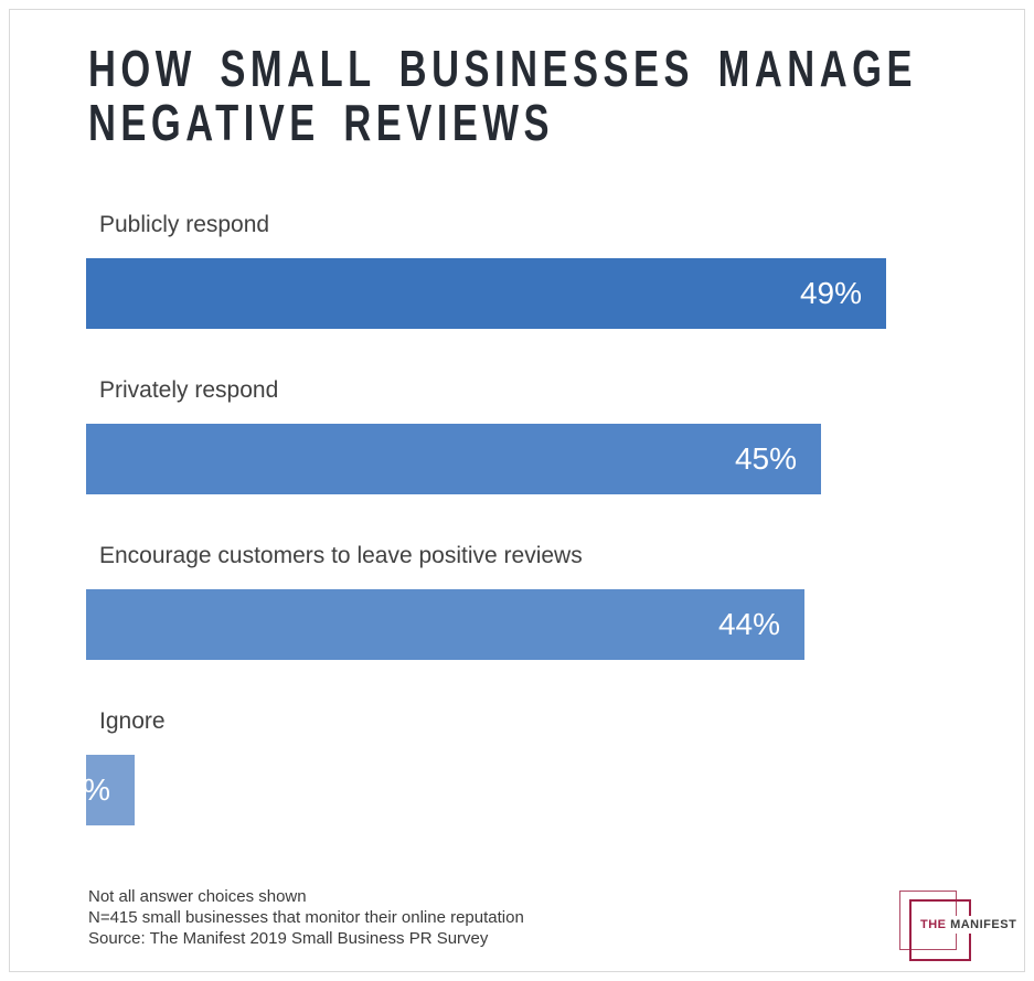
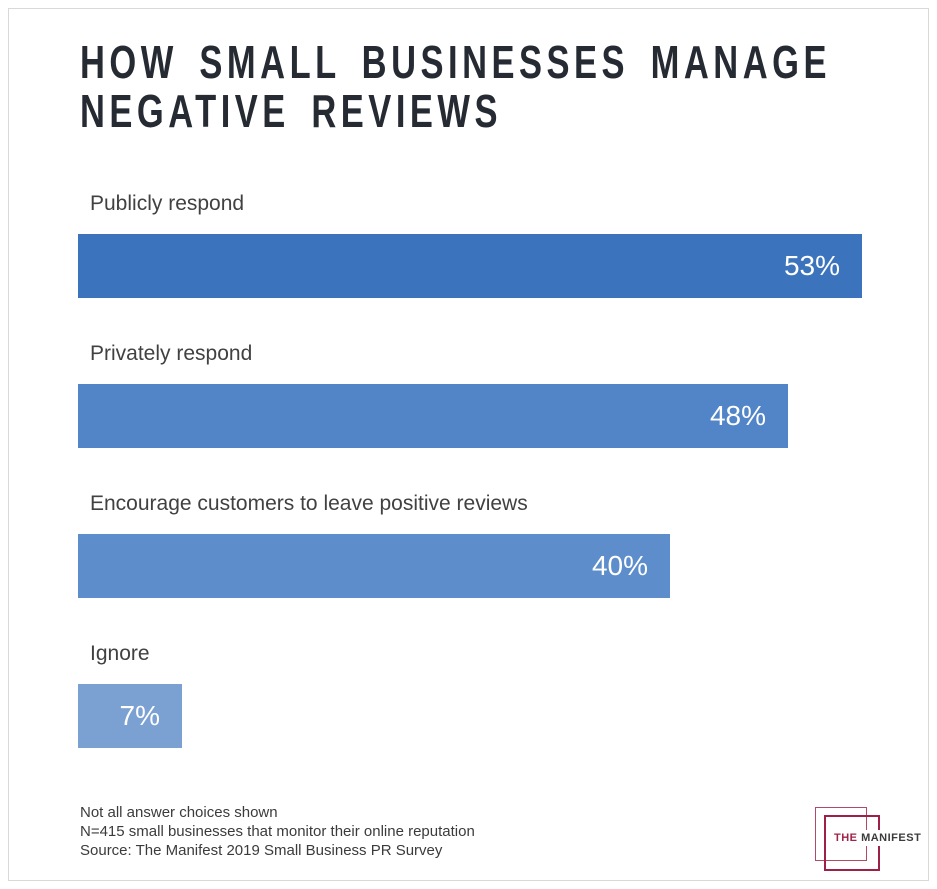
Publicly respond: 49% -> 53%
Privately respond: 45% -> 48%
Encourage customers to leave positive reviews: 44% -> 40%
Ignore: 3% -> 7%
